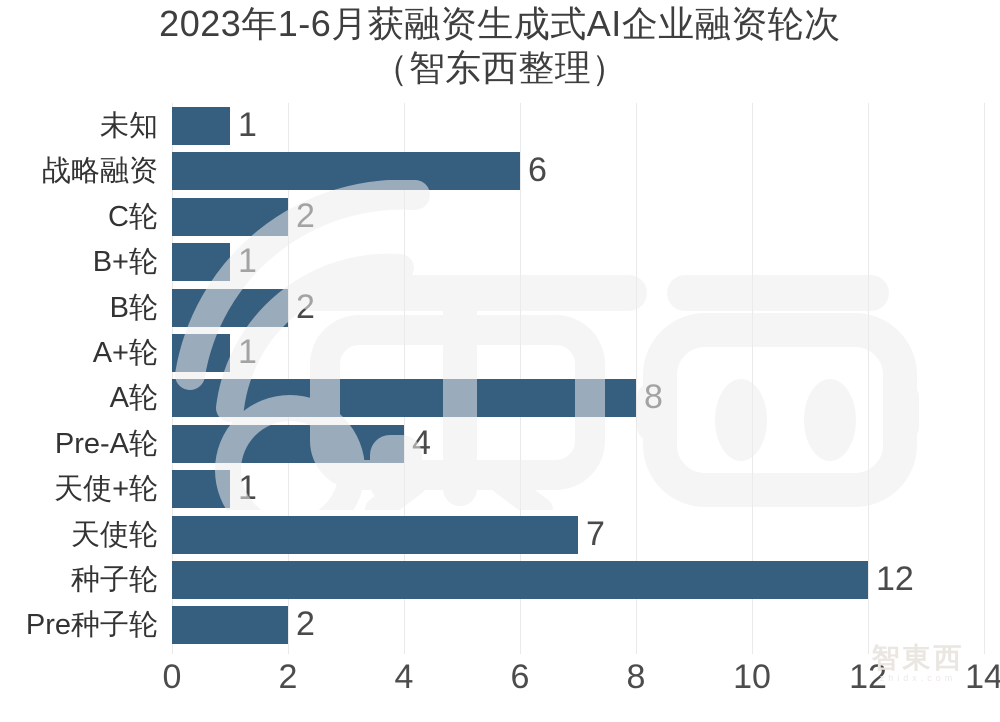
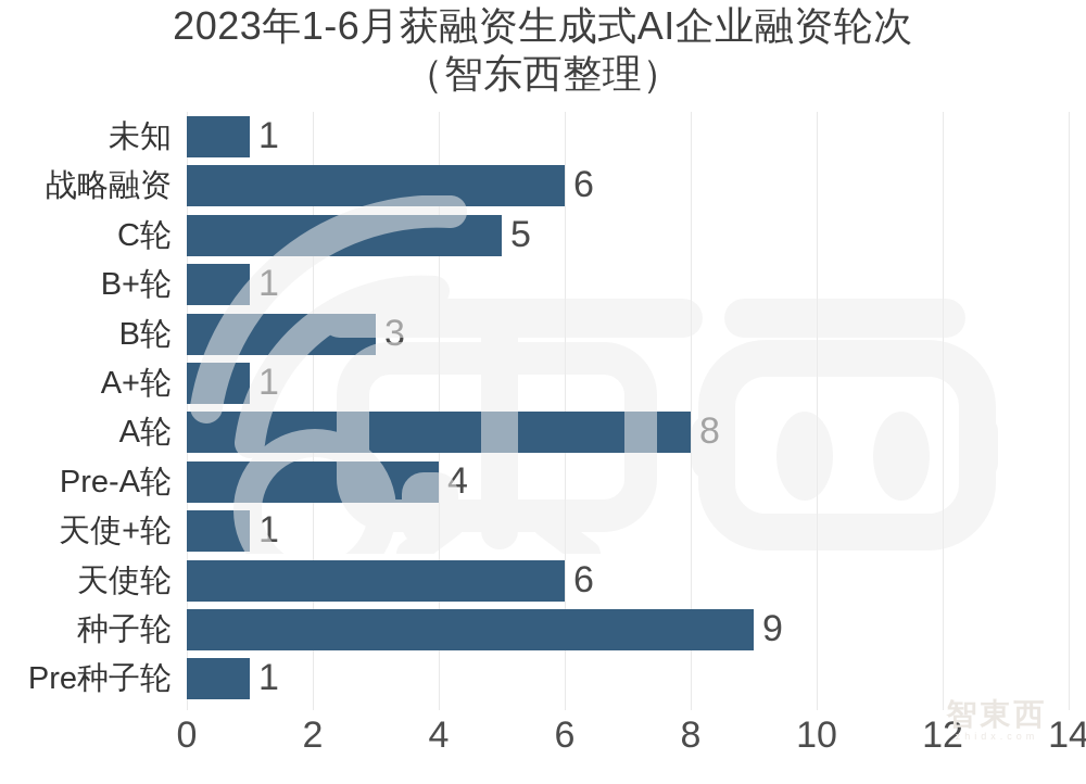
C轮: 2 -> 5
B轮: 2 -> 3
天使轮: 7 -> 6
种子轮: 12 -> 9
Pre种子轮: 2 -> 1
